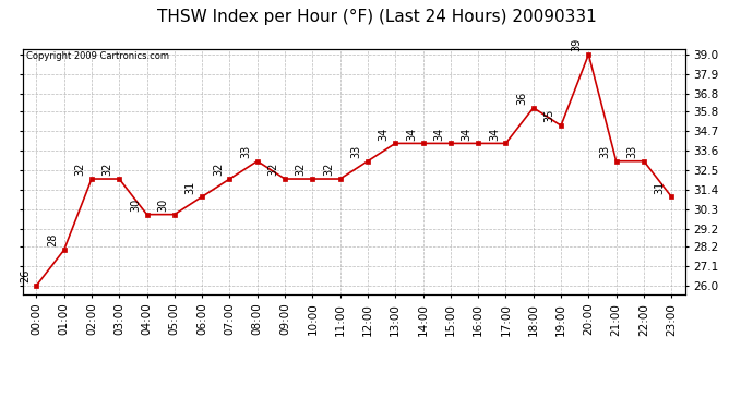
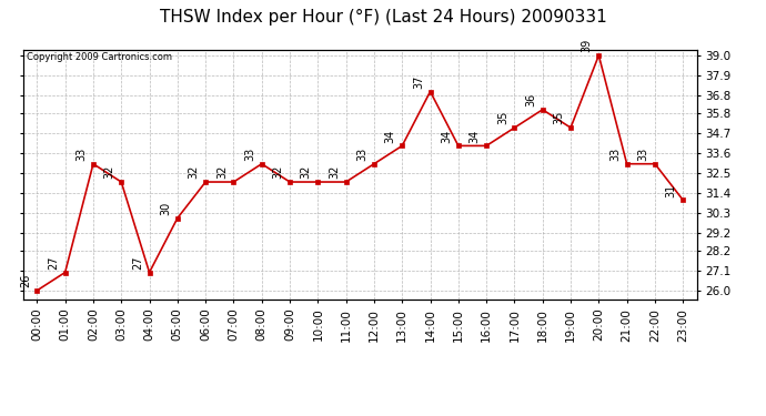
01:00: 28 -> 27
02:00: 32 -> 33
04:00: 30 -> 27
06:00: 31 -> 32
14:00: 34 -> 37
17:00: 34 -> 35
